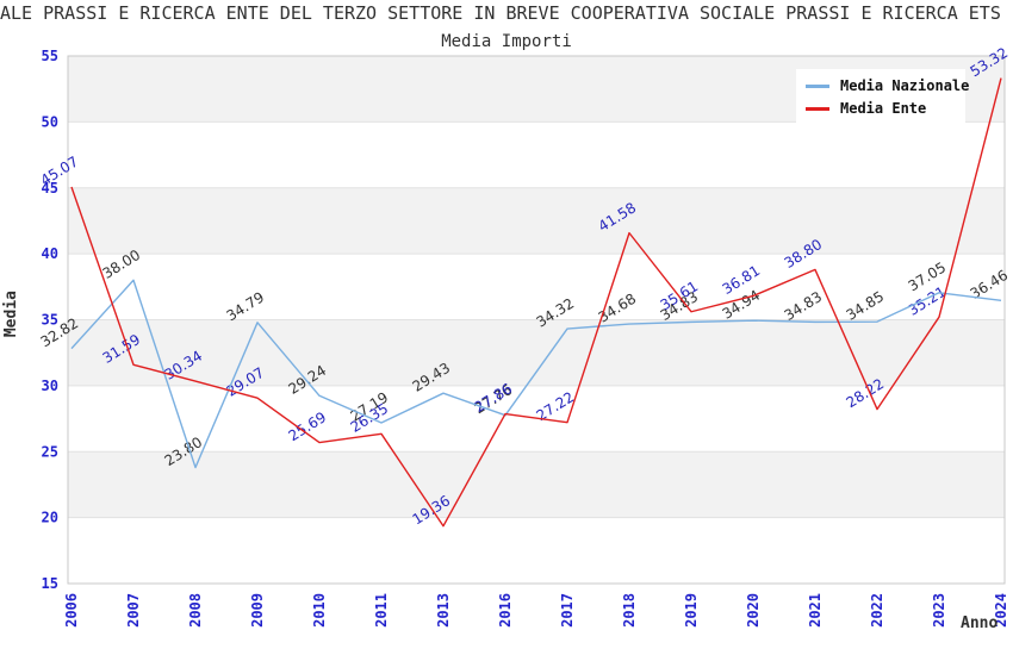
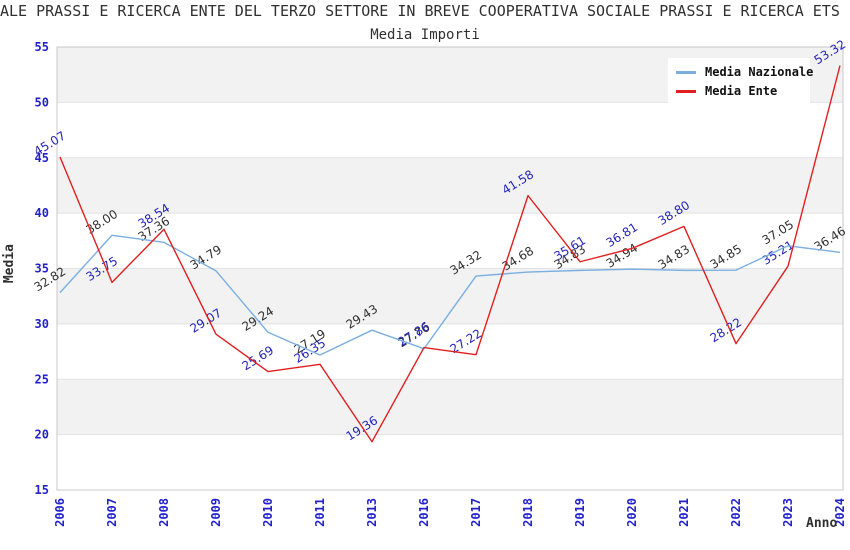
Media Ente/2007: 31.59 -> 33.75
Media Nazionale/2008: 23.80 -> 37.36
Media Ente/2008: 30.34 -> 38.54
